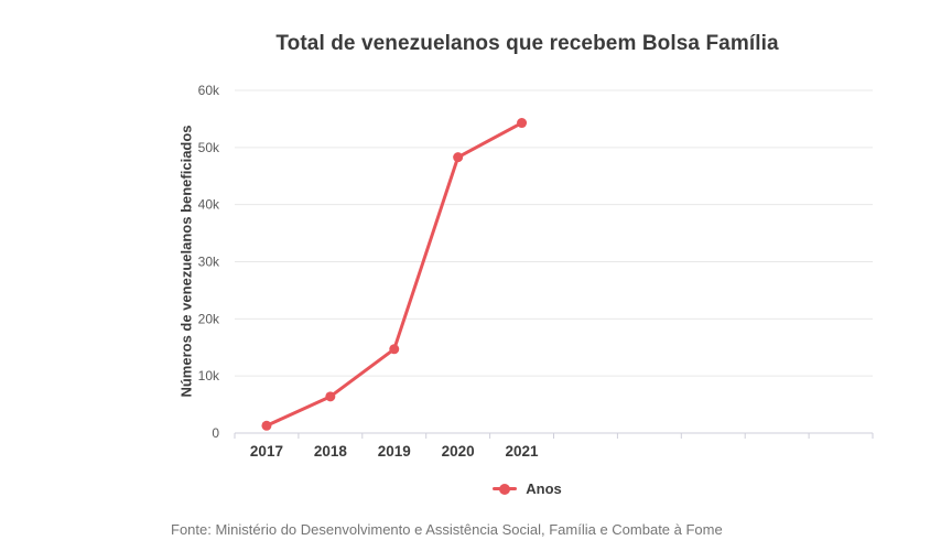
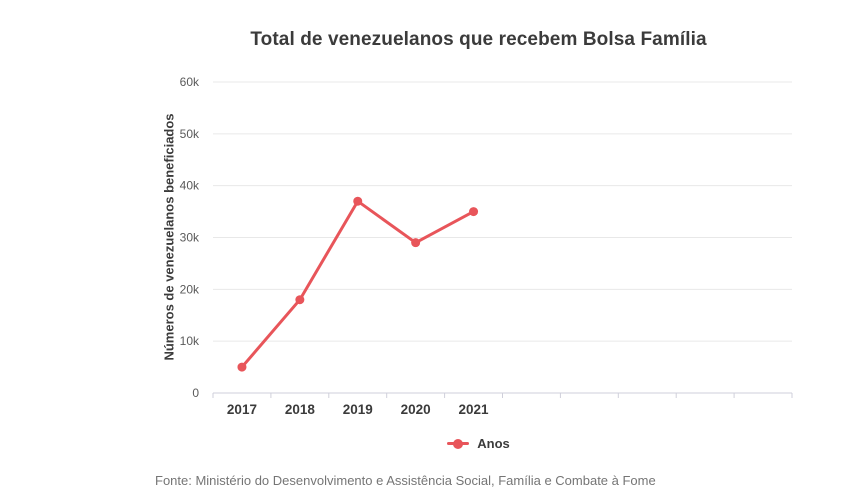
2017: 1k -> 5k
2018: 6k -> 18k
2019: 15k -> 37k
2020: 48k -> 29k
2021: 54k -> 35k
